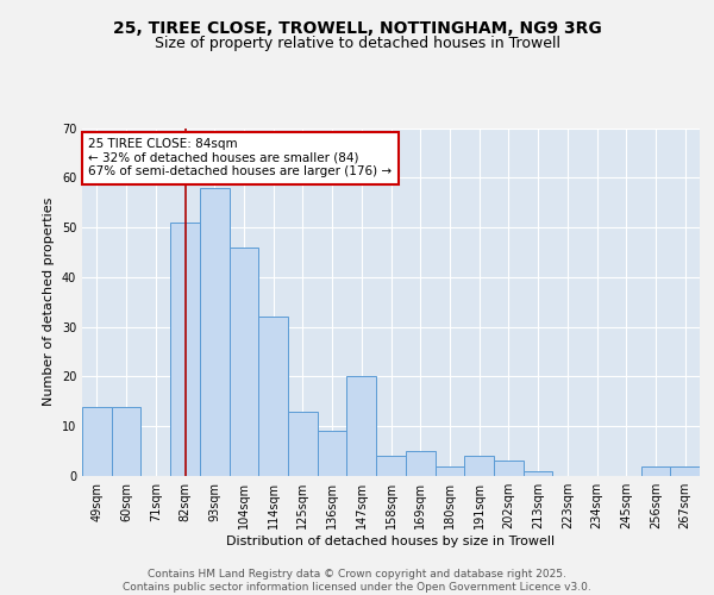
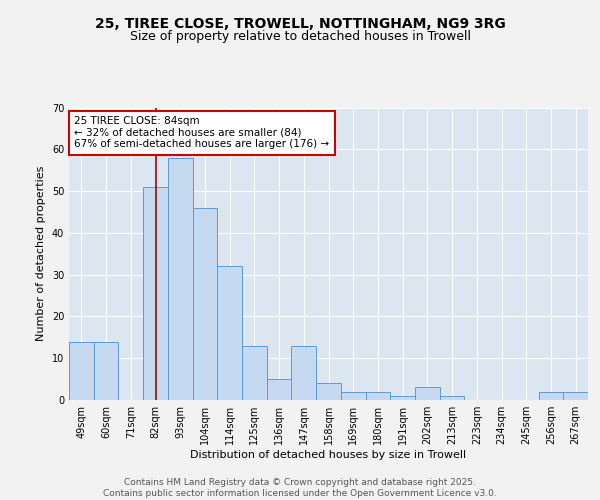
136sqm: 9 -> 5
147sqm: 20 -> 13
169sqm: 5 -> 2
191sqm: 4 -> 1
